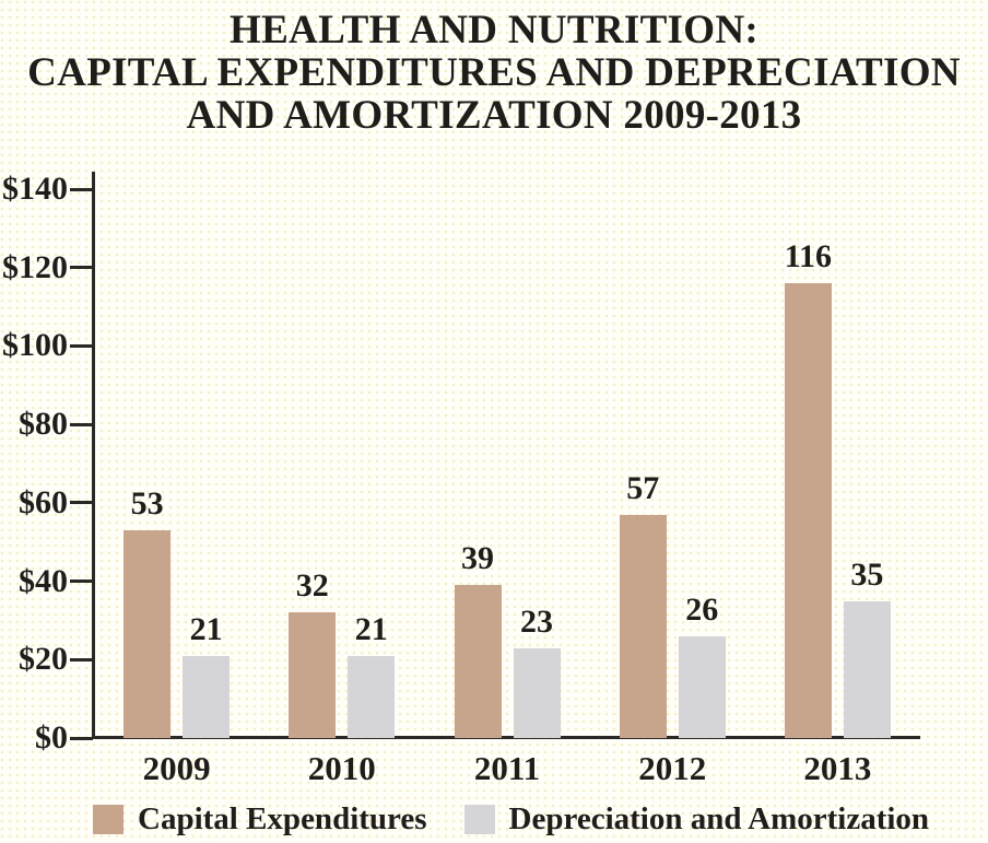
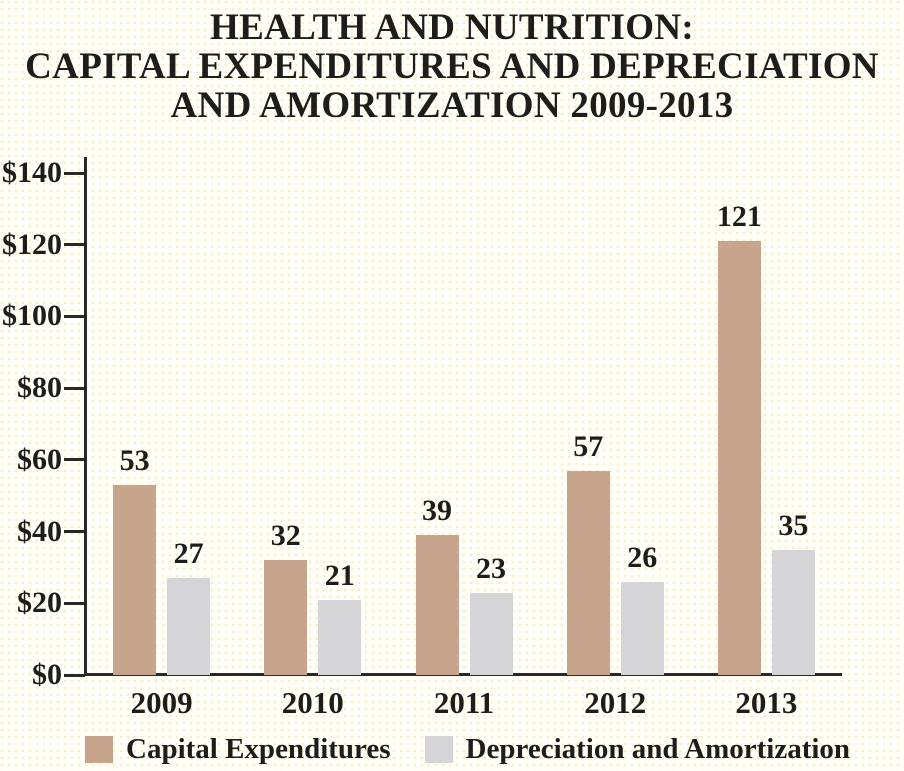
Depreciation and Amortization/2009: 21 -> 27
Capital Expenditures/2013: 116 -> 121
